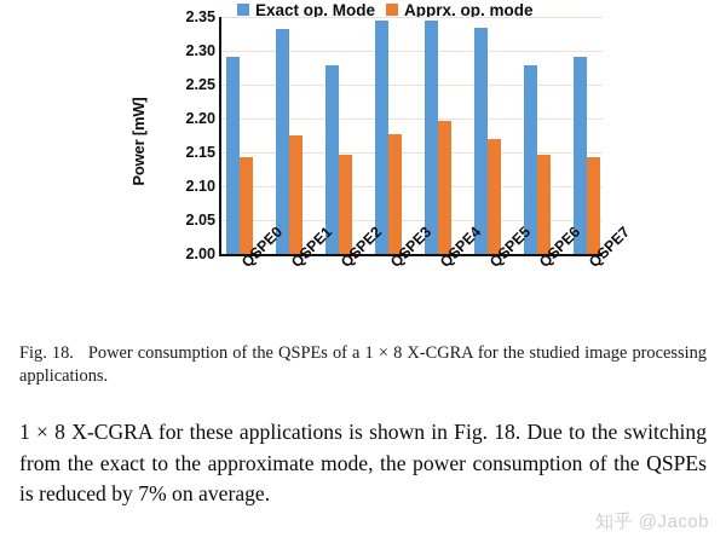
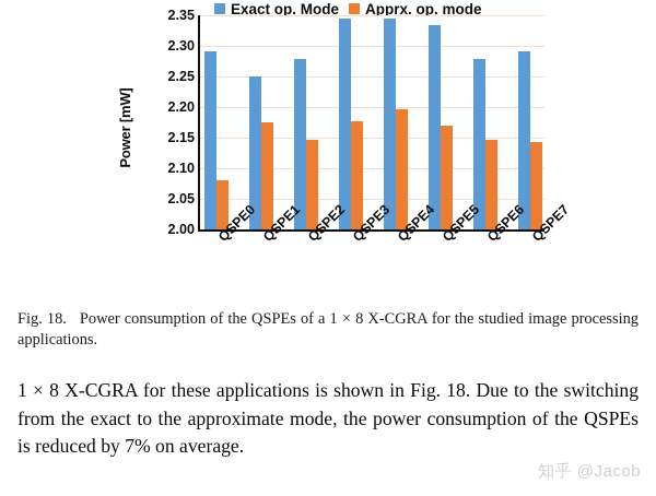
Apprx. op. mode/QSPE0: 2.14 -> 2.08
Exact op. Mode/QSPE1: 2.33 -> 2.25
